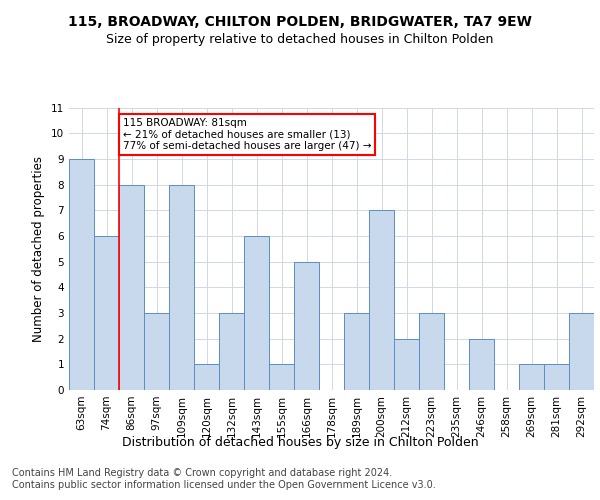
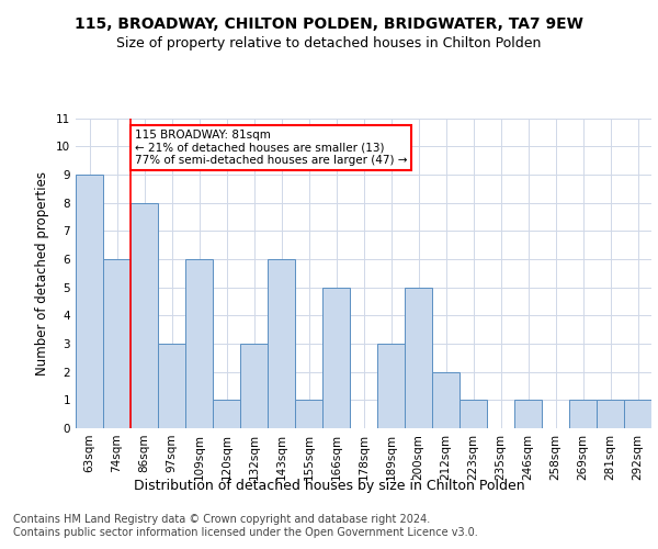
109sqm: 8 -> 6
200sqm: 7 -> 5
223sqm: 3 -> 1
246sqm: 2 -> 1
292sqm: 3 -> 1
